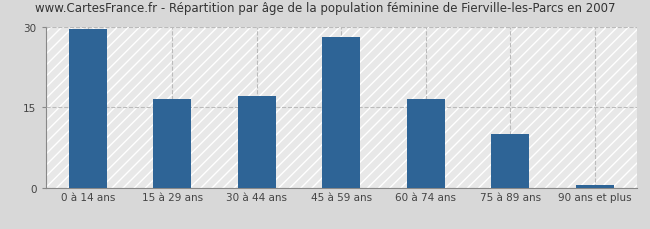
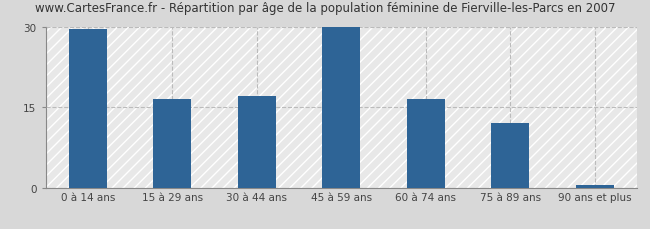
45 à 59 ans: 28.0 -> 30.0
75 à 89 ans: 10.0 -> 12.0
